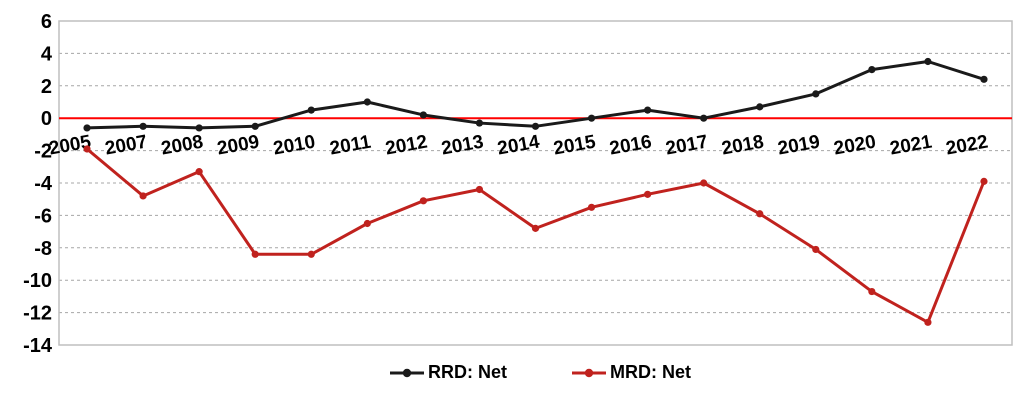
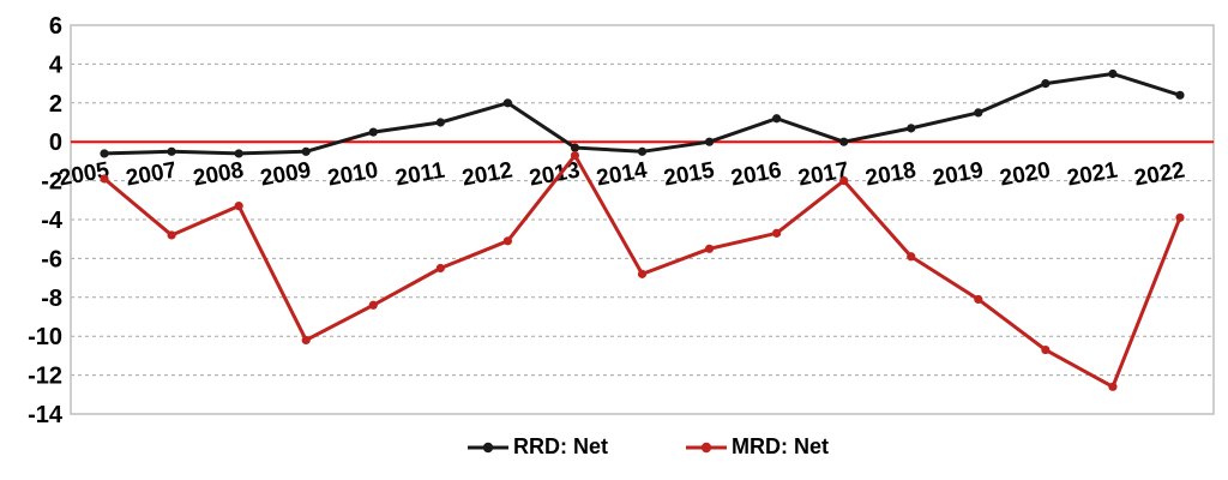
MRD: Net/2009: -8.4 -> -10.2
RRD: Net/2012: 0.2 -> 2.0
MRD: Net/2013: -4.4 -> -0.7
RRD: Net/2016: 0.5 -> 1.2
MRD: Net/2017: -4.0 -> -2.0
